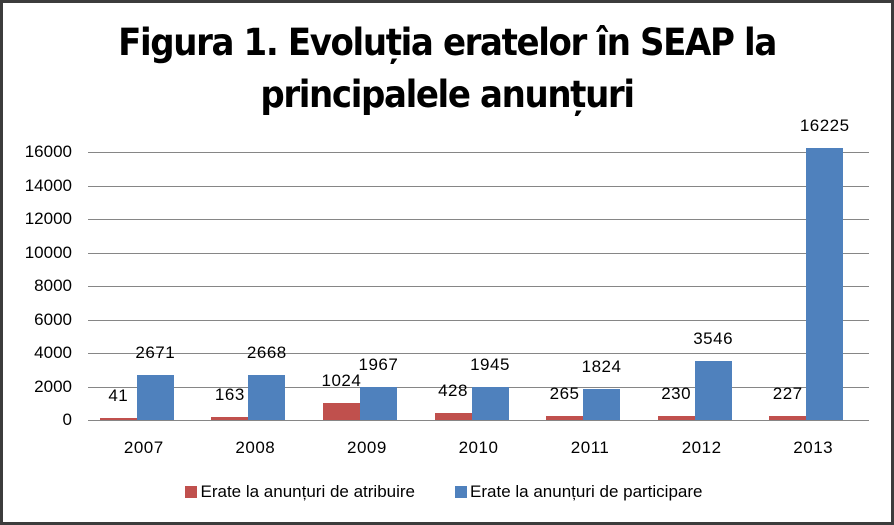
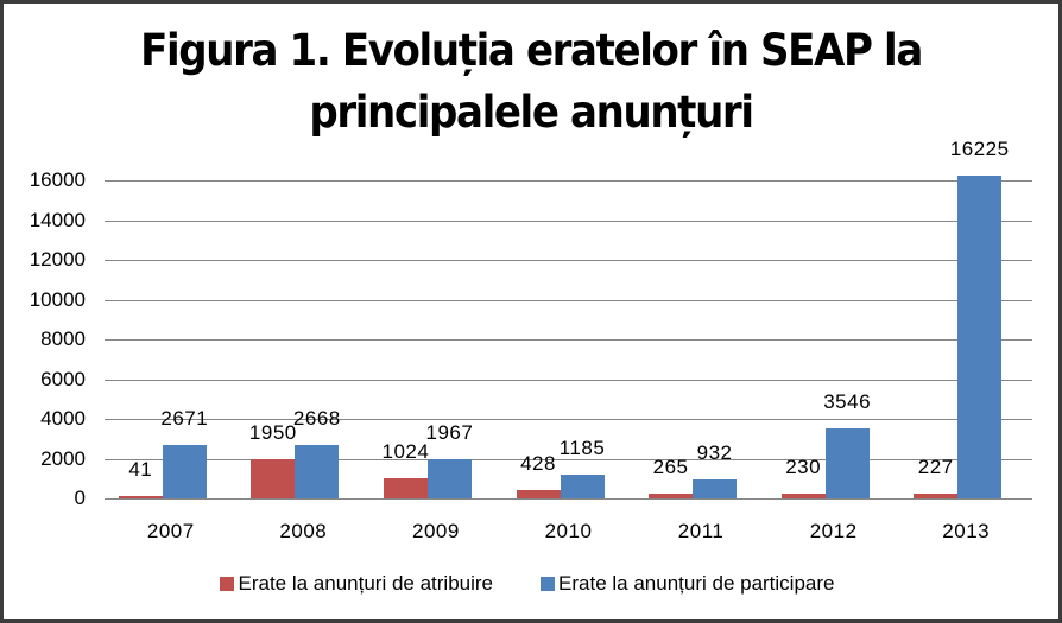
Erate la anunțuri de atribuire/2008: 163 -> 1950
Erate la anunțuri de participare/2010: 1945 -> 1185
Erate la anunțuri de participare/2011: 1824 -> 932
